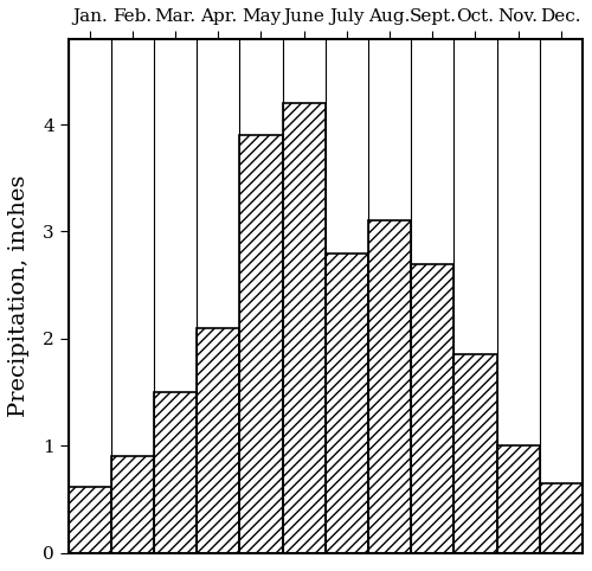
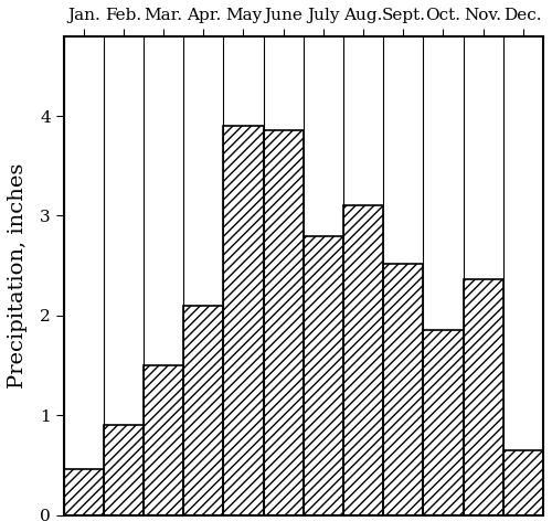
Jan.: 0.62 -> 0.46
June: 4.20 -> 3.86
Sept.: 2.70 -> 2.52
Nov.: 1.00 -> 2.36
